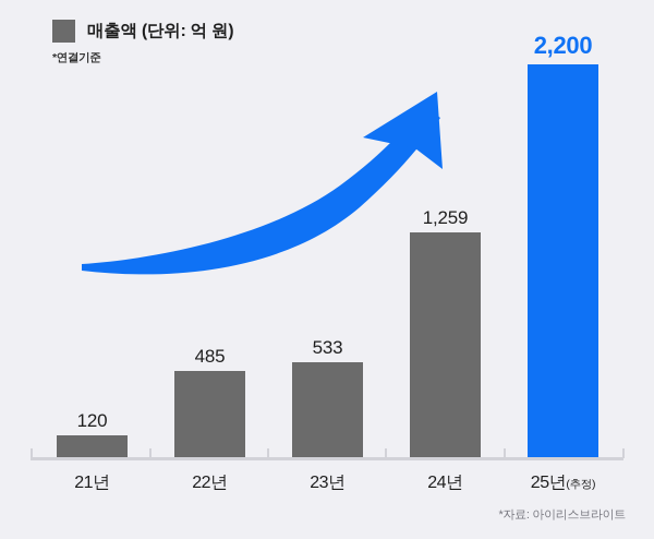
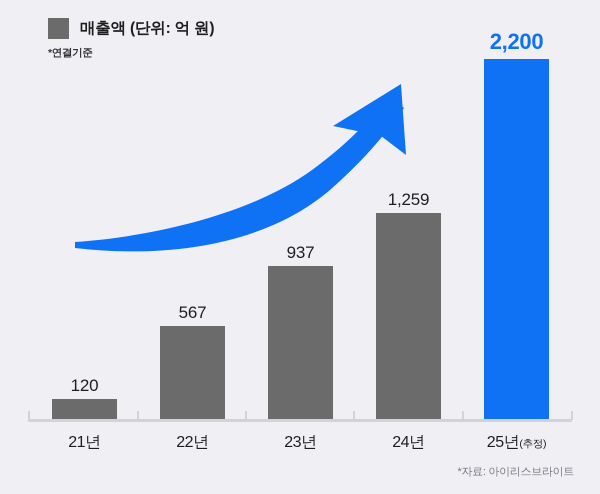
22년: 485 -> 567
23년: 533 -> 937
